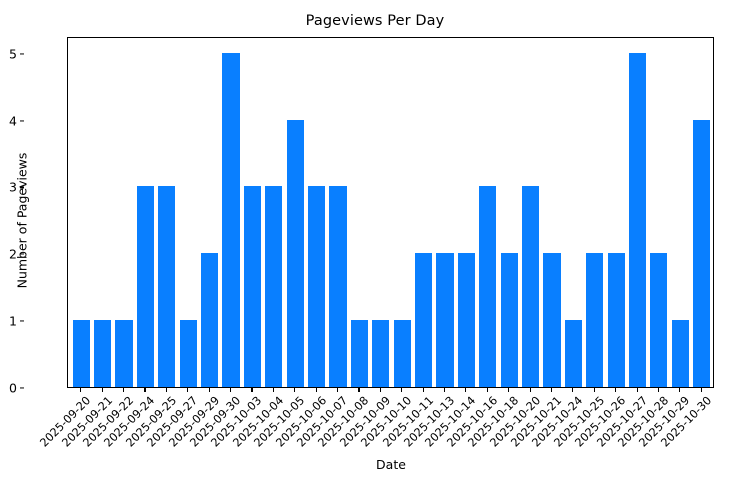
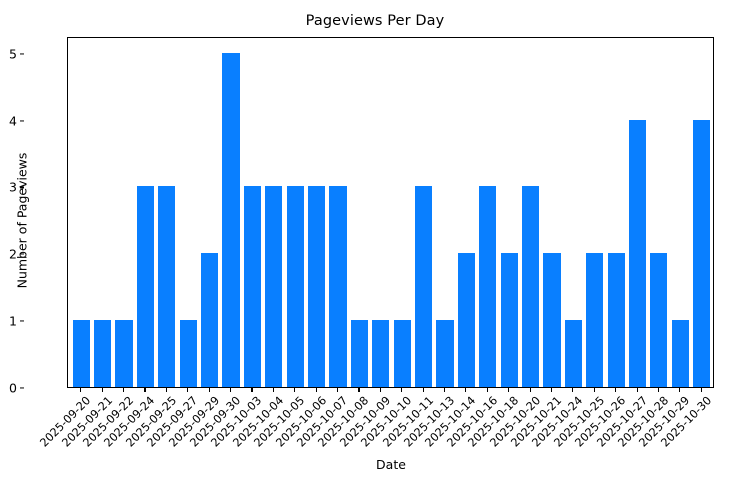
2025-10-05: 4 -> 3
2025-10-11: 2 -> 3
2025-10-13: 2 -> 1
2025-10-27: 5 -> 4
